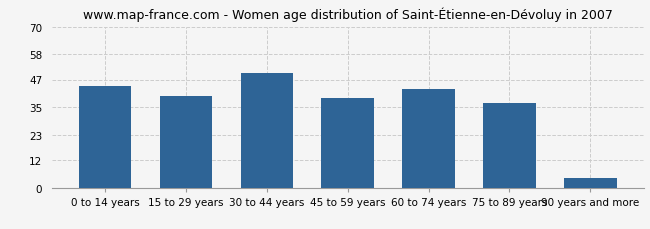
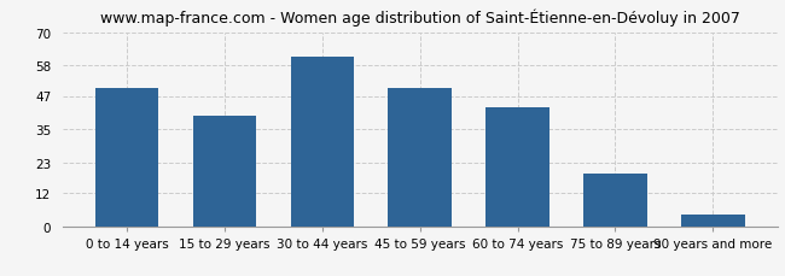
0 to 14 years: 44 -> 50
30 to 44 years: 50 -> 61
45 to 59 years: 39 -> 50
75 to 89 years: 37 -> 19
